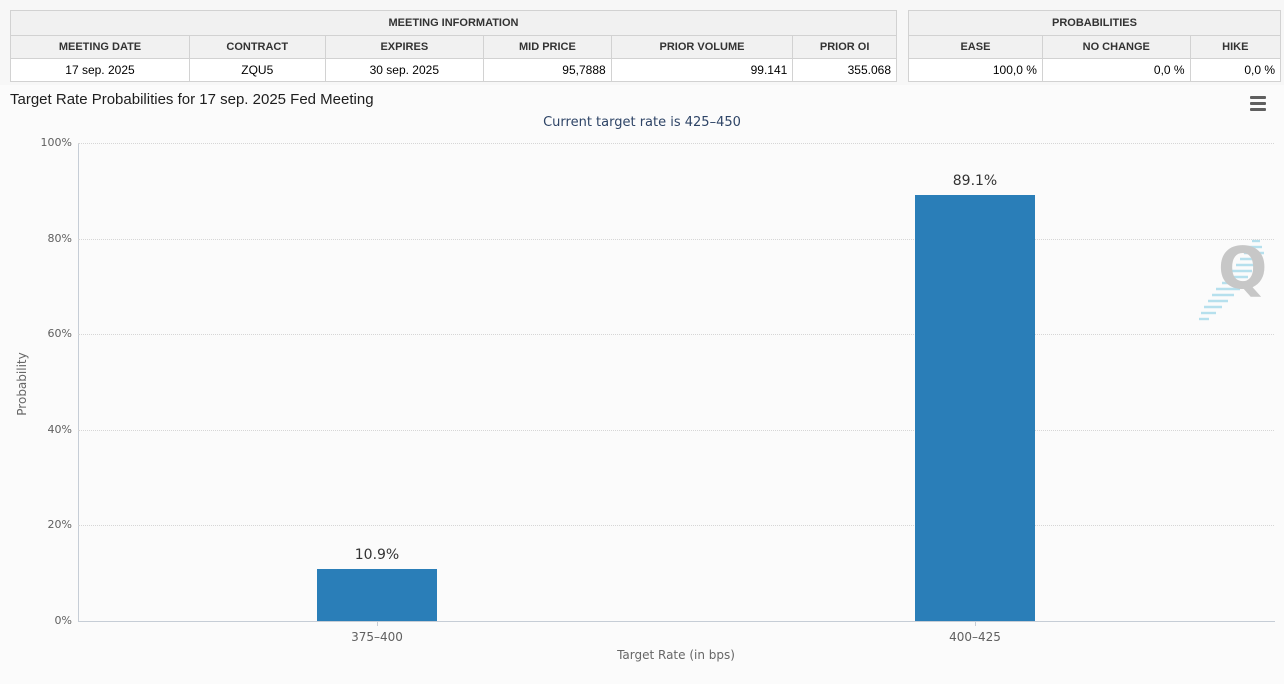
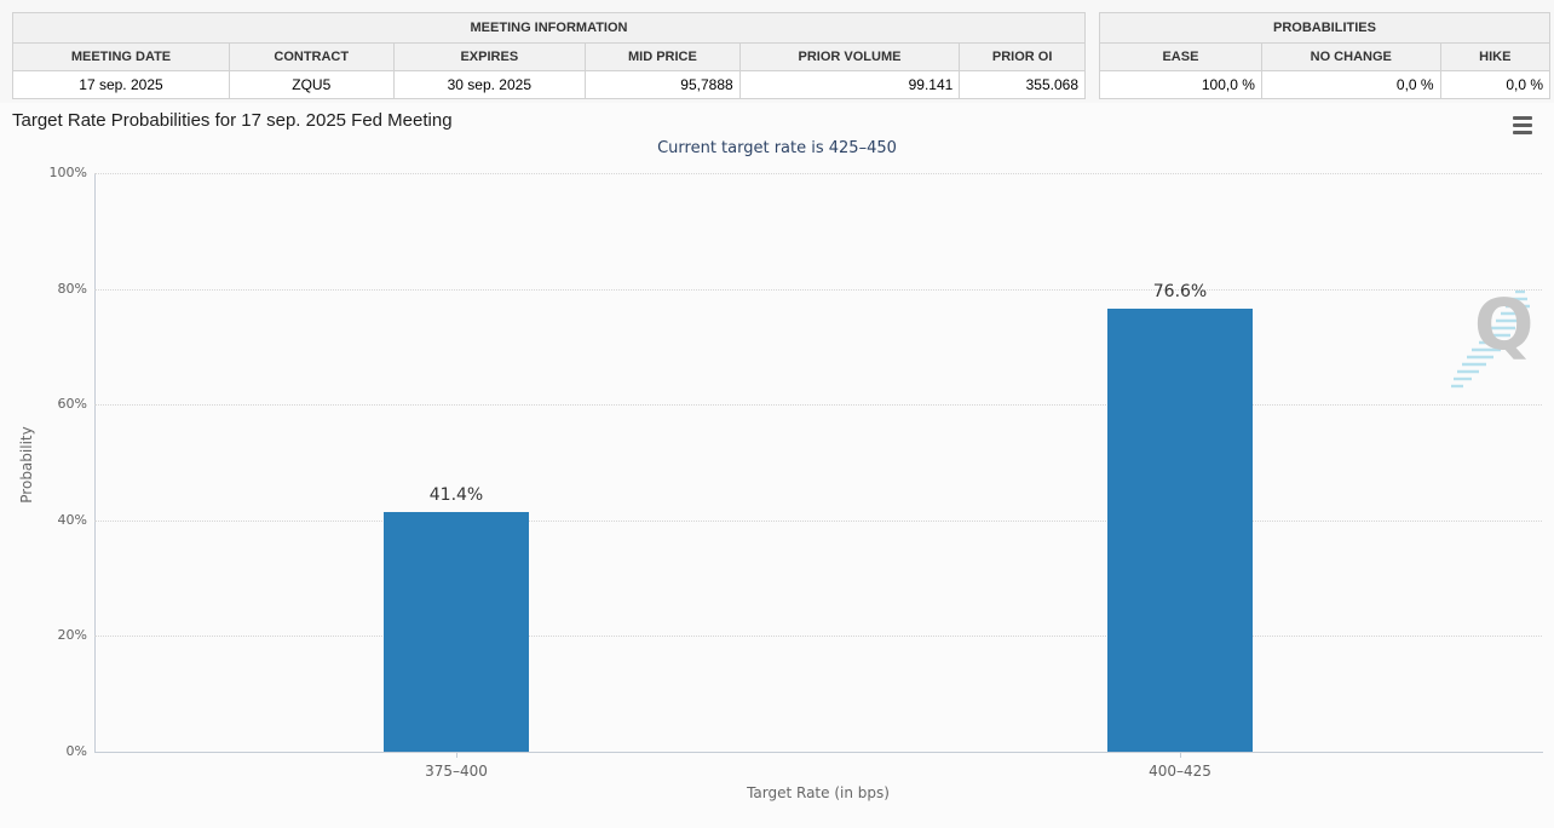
375–400: 10.9% -> 41.4%
400–425: 89.1% -> 76.6%
